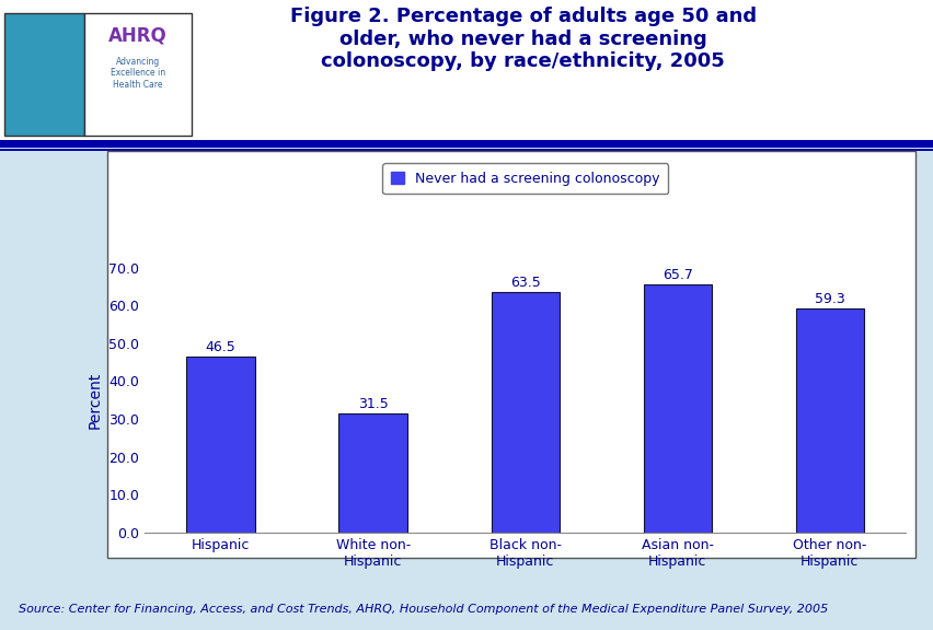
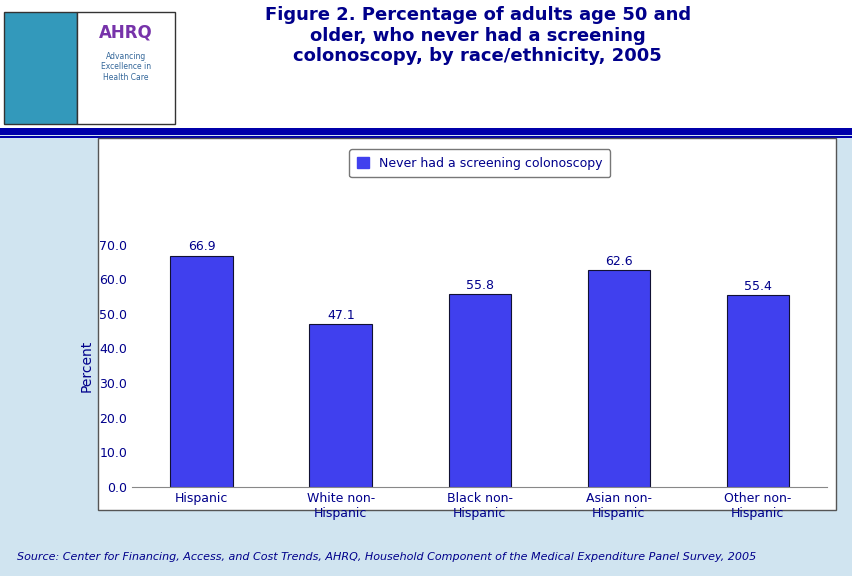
Hispanic: 46.5 -> 66.9
White non- Hispanic: 31.5 -> 47.1
Black non- Hispanic: 63.5 -> 55.8
Asian non- Hispanic: 65.7 -> 62.6
Other non- Hispanic: 59.3 -> 55.4
